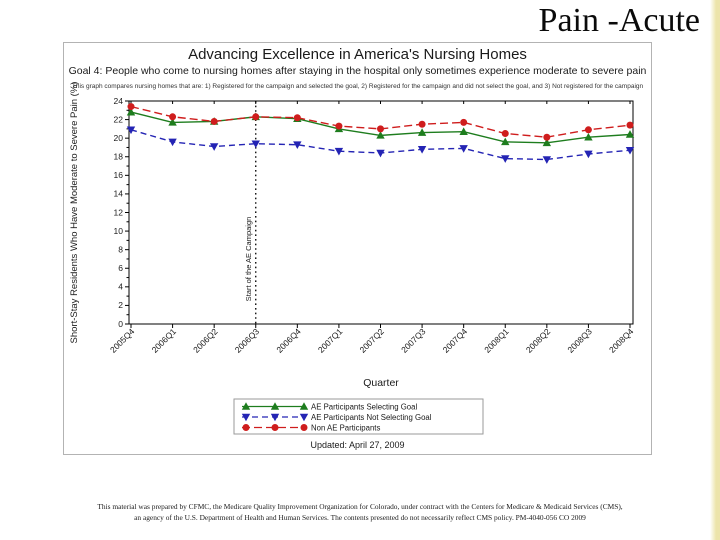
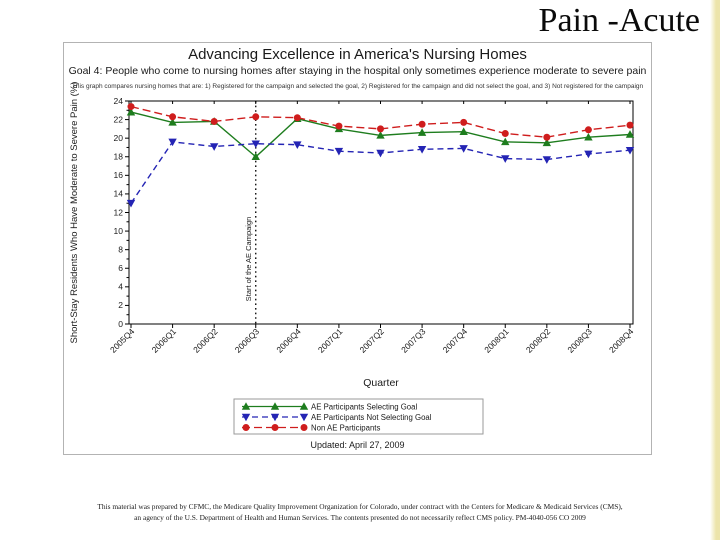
AE Participants Not Selecting Goal/2005Q4: 21 -> 13
AE Participants Selecting Goal/2006Q3: 22 -> 18
